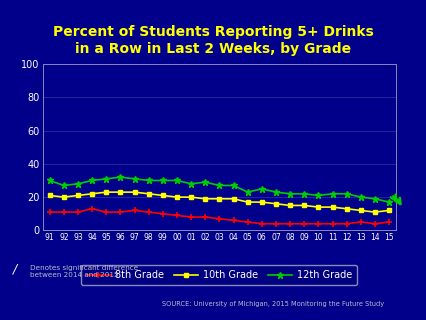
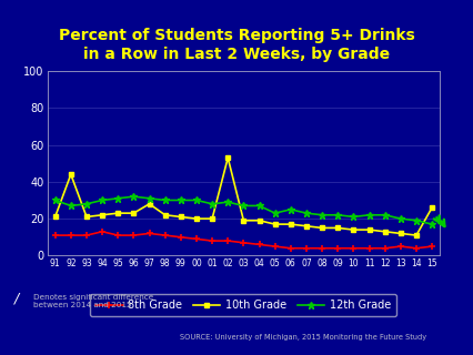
10th Grade/92: 20 -> 44
10th Grade/97: 23 -> 28
10th Grade/02: 19 -> 53
10th Grade/15: 12 -> 26
